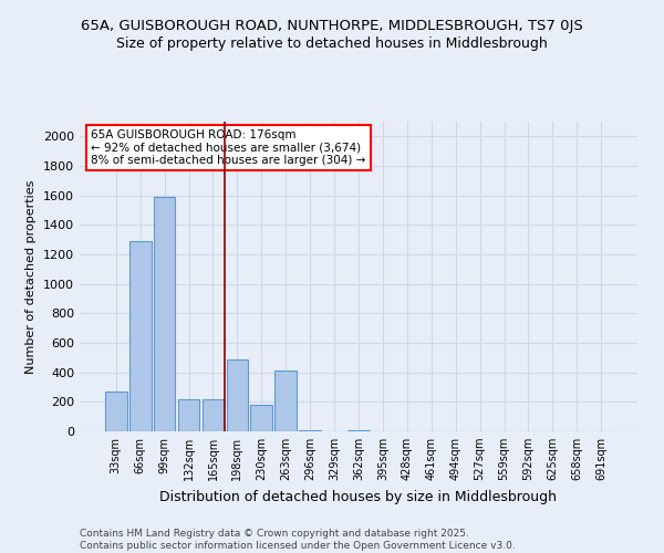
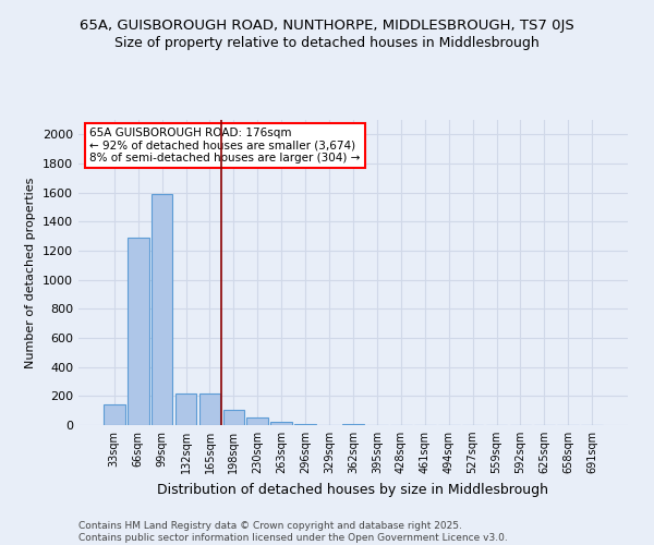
33sqm: 270 -> 140
198sqm: 490 -> 100
230sqm: 180 -> 50
263sqm: 410 -> 20
